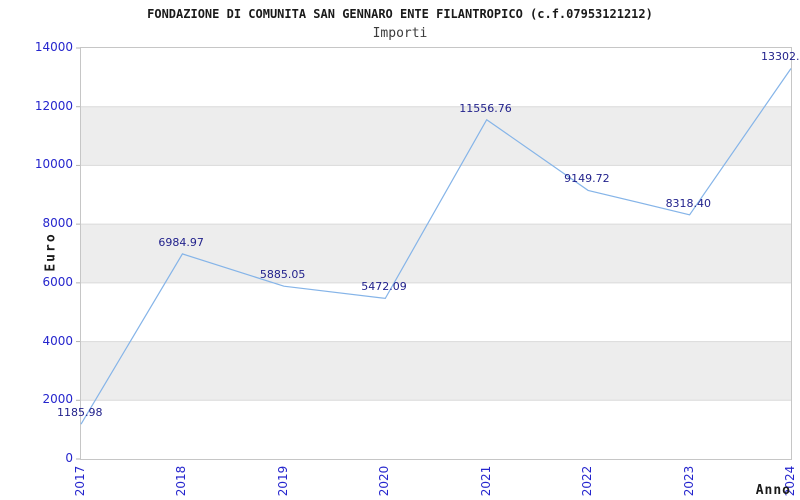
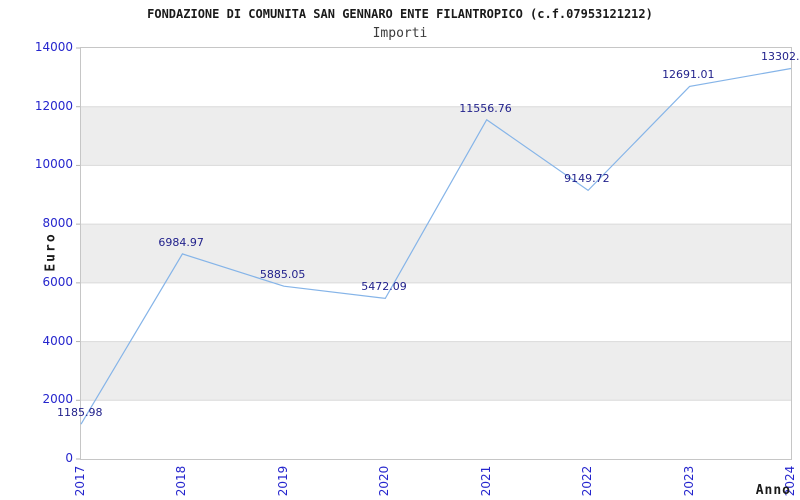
2023: 8318.40 -> 12691.01
